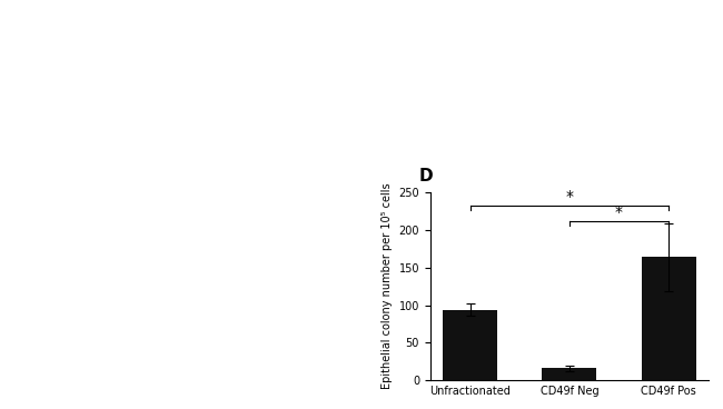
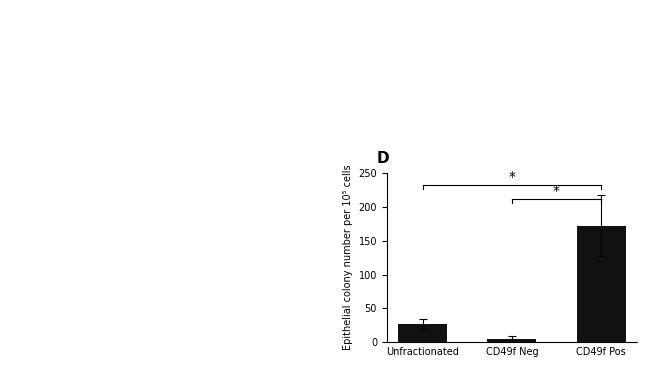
Unfractionated: 94 -> 27
CD49f Neg: 16 -> 5
CD49f Pos: 164 -> 172
